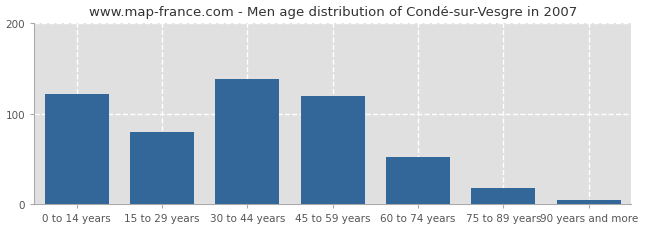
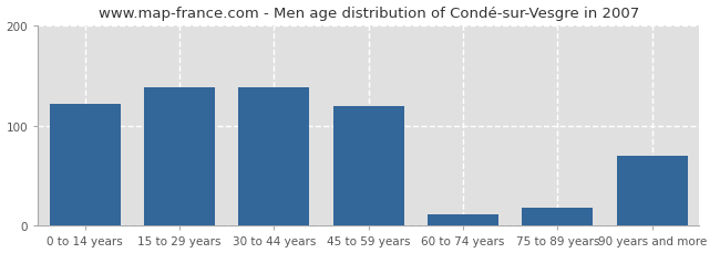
15 to 29 years: 80 -> 138
60 to 74 years: 52 -> 12
90 years and more: 5 -> 70
